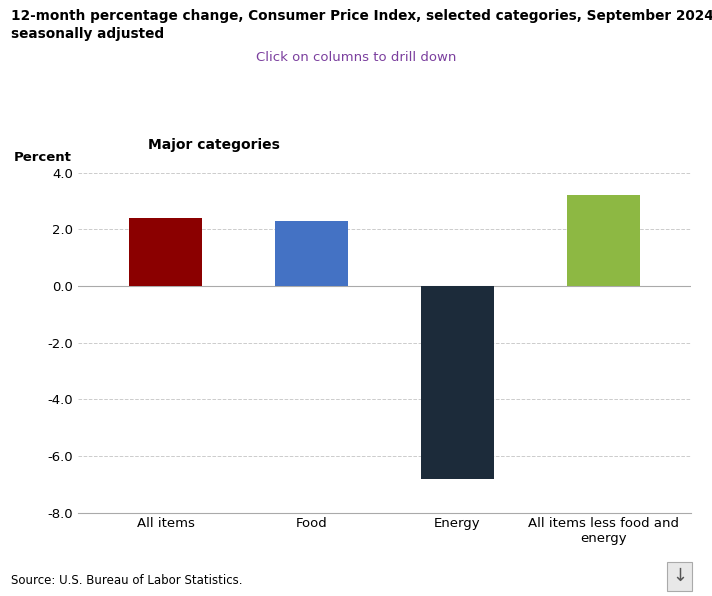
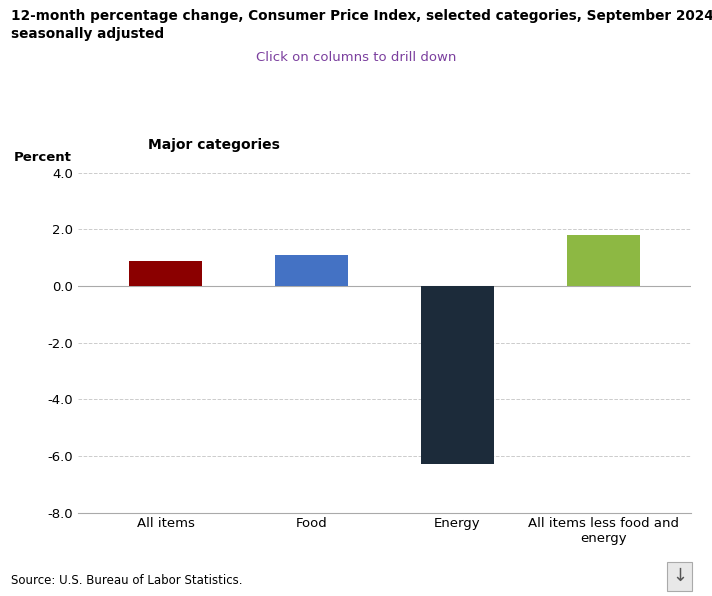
All items: 2.4 -> 0.9
Food: 2.3 -> 1.1
Energy: -6.8 -> -6.3
All items less food and energy: 3.2 -> 1.8
